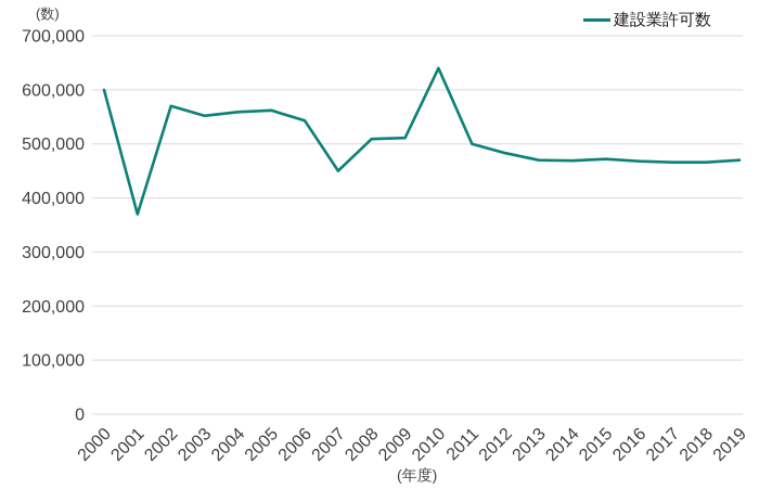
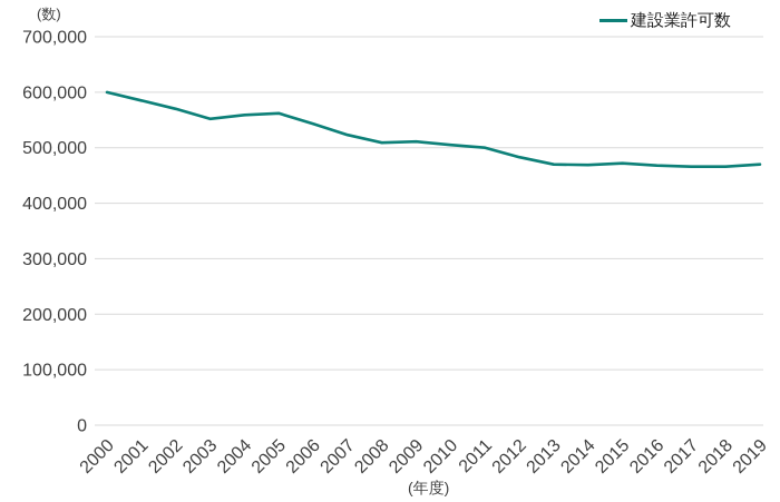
2001: 370000 -> 580000
2007: 450000 -> 520000
2010: 640000 -> 500000
